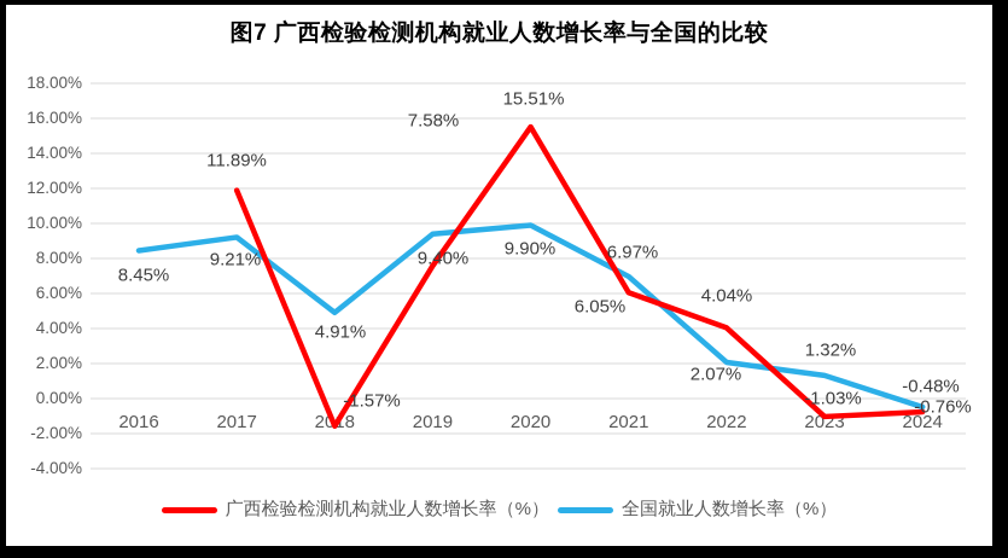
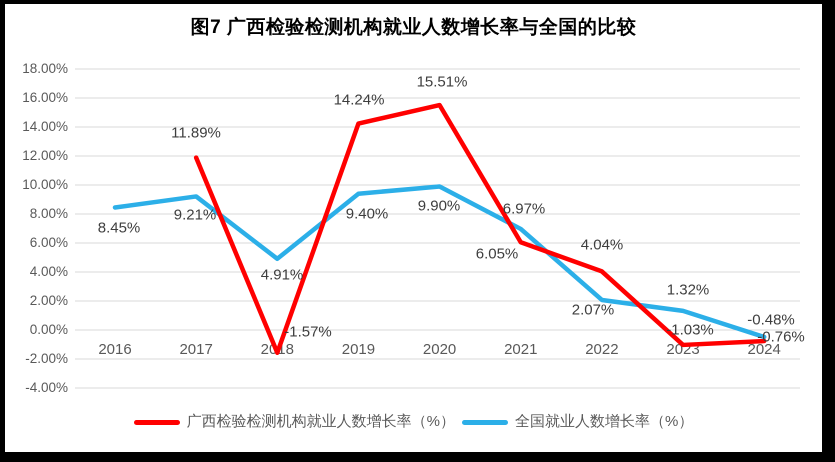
广西检验检测机构就业人数增长率（%）/2019: 7.58% -> 14.24%
